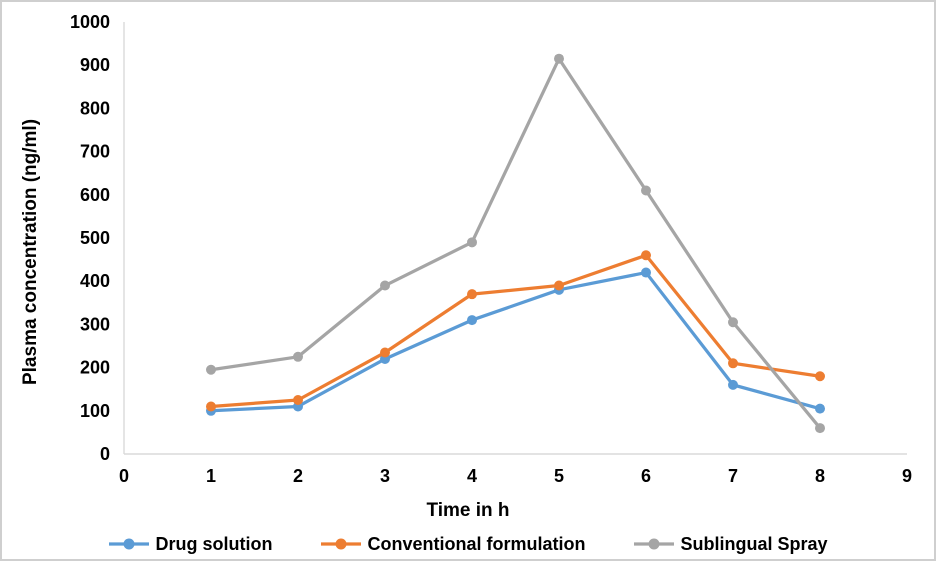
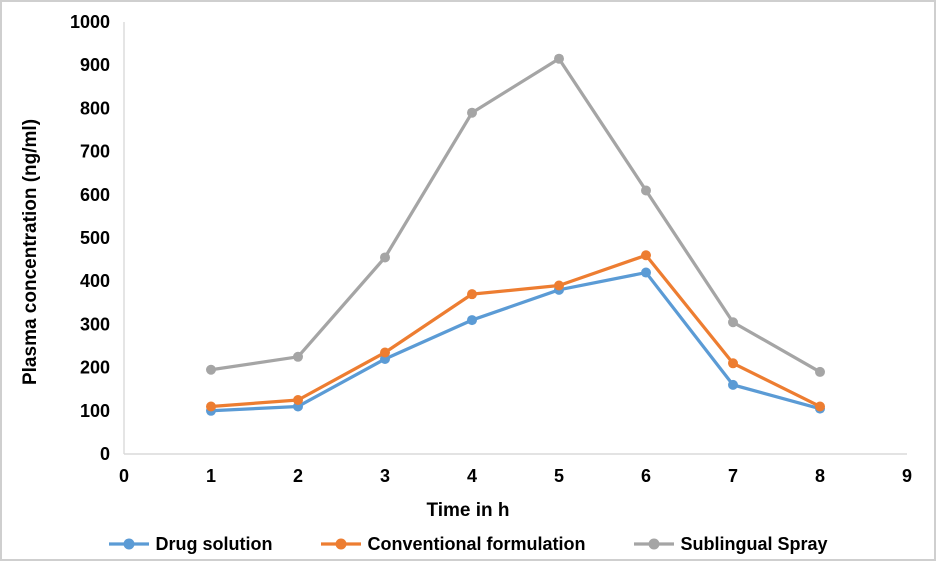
Sublingual Spray/3: 390 -> 460
Sublingual Spray/4: 490 -> 790
Conventional formulation/8: 180 -> 110
Sublingual Spray/8: 60 -> 190
